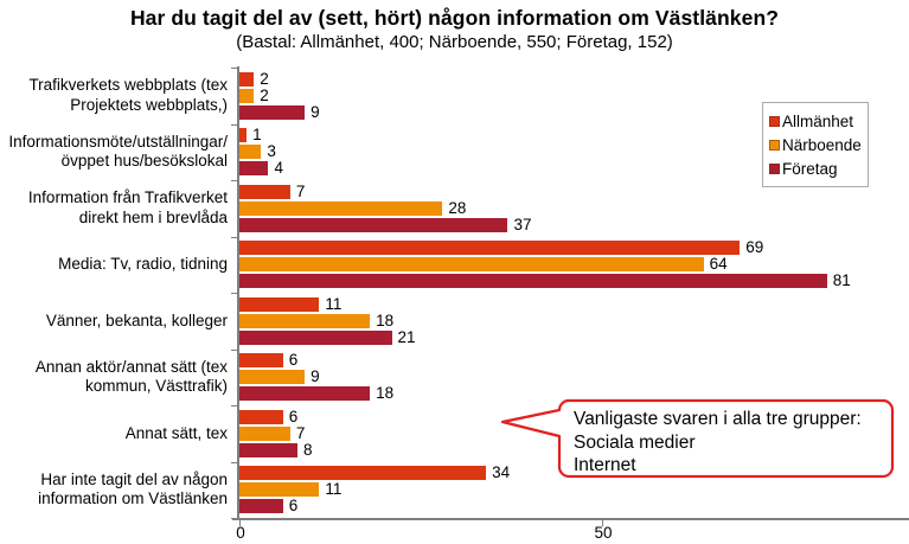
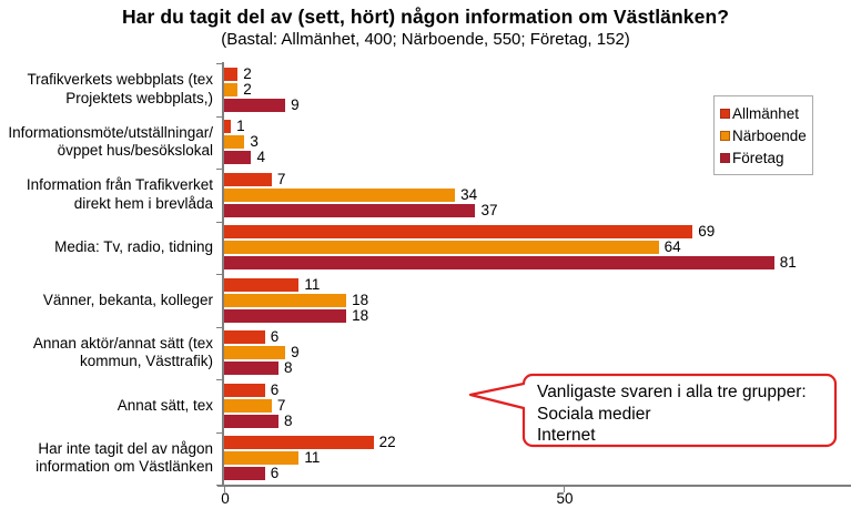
Närboende/Information från Trafikverket direkt hem i brevlåda: 28 -> 34
Företag/Vänner, bekanta, kolleger: 21 -> 18
Företag/Annan aktör/annat sätt (tex kommun, Västtrafik): 18 -> 8
Allmänhet/Har inte tagit del av någon information om Västlänken: 34 -> 22
